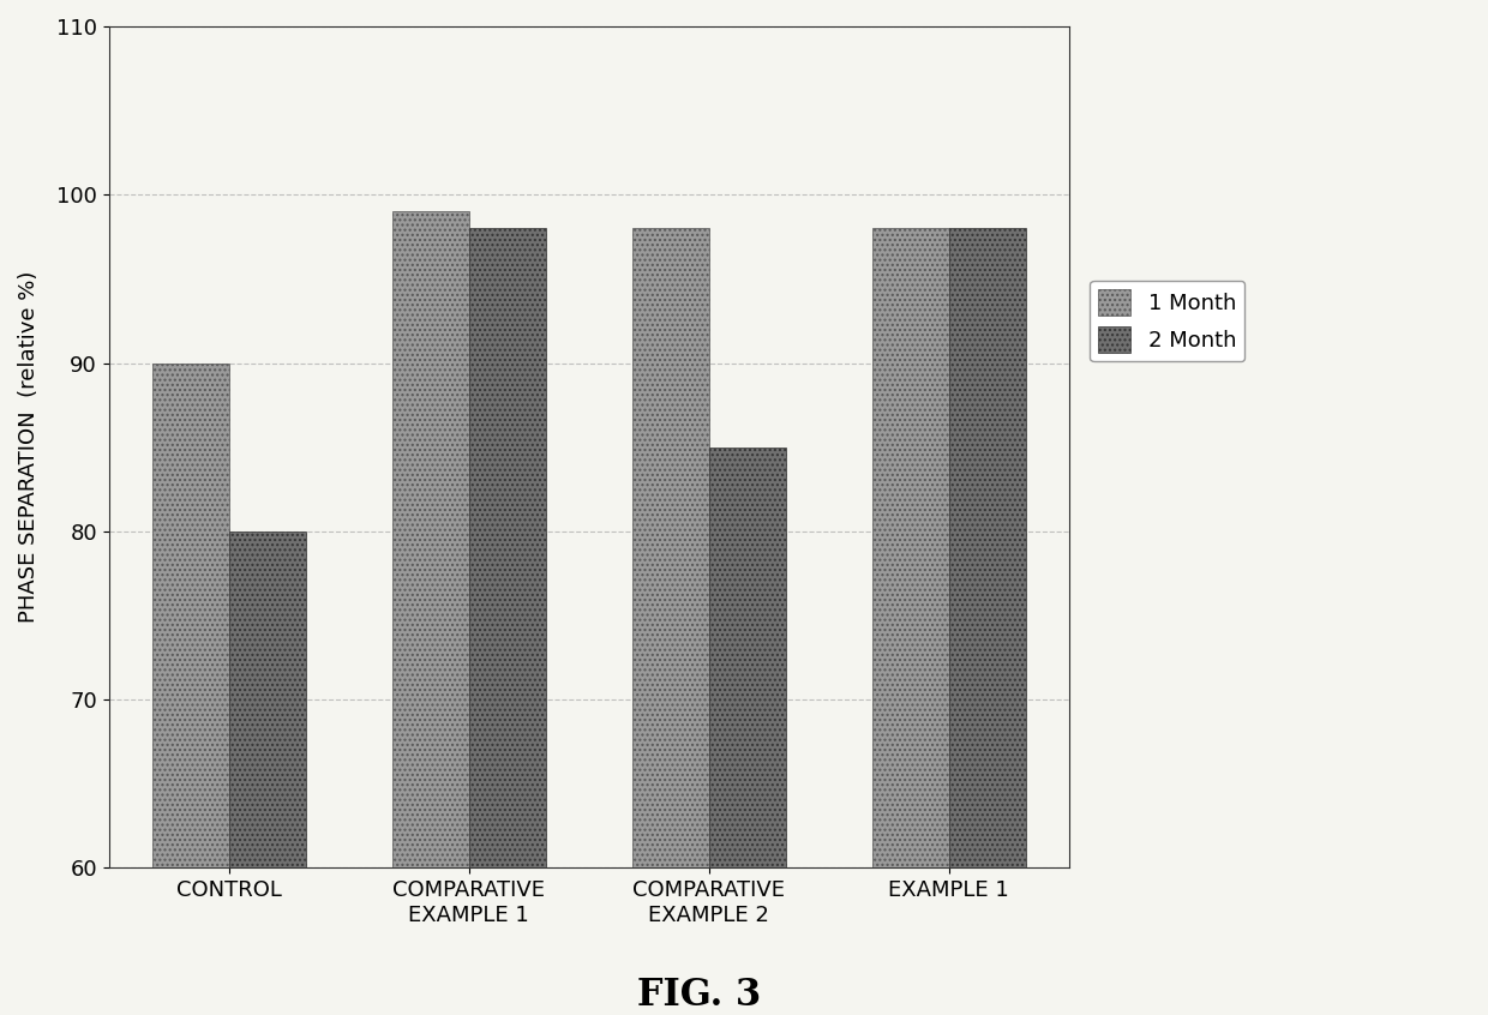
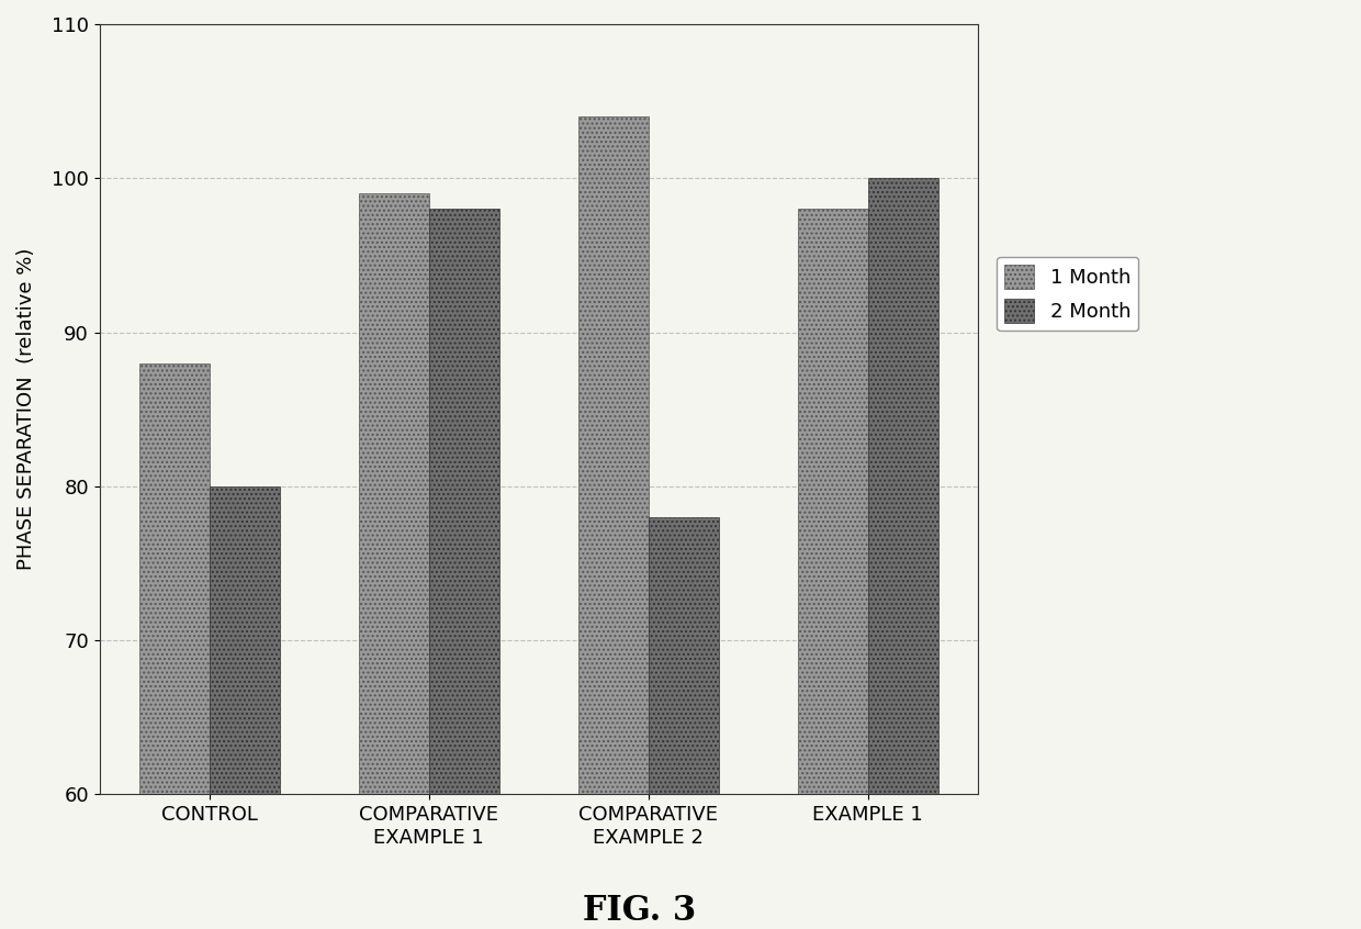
1 Month/CONTROL: 90 -> 88
1 Month/COMPARATIVE EXAMPLE 2: 98 -> 104
2 Month/COMPARATIVE EXAMPLE 2: 85 -> 78
2 Month/EXAMPLE 1: 98 -> 100
